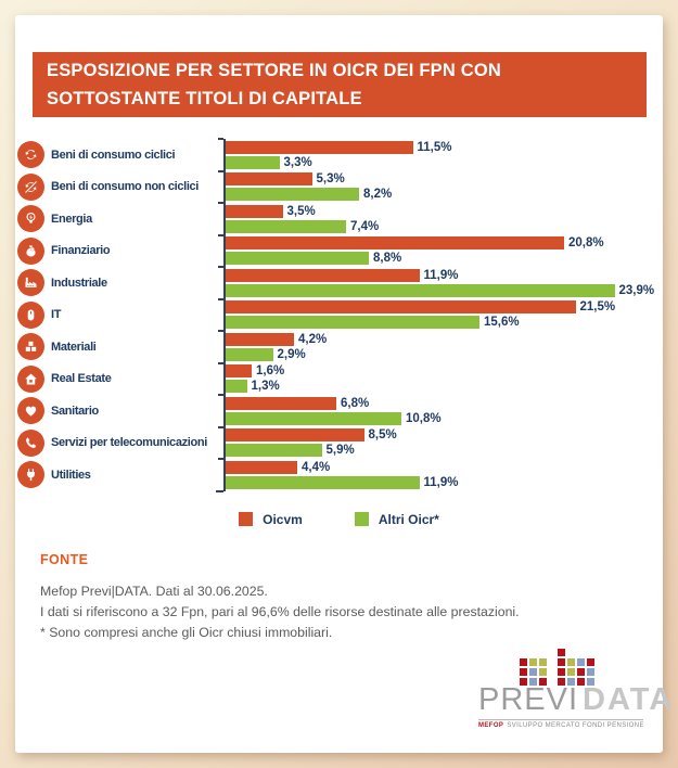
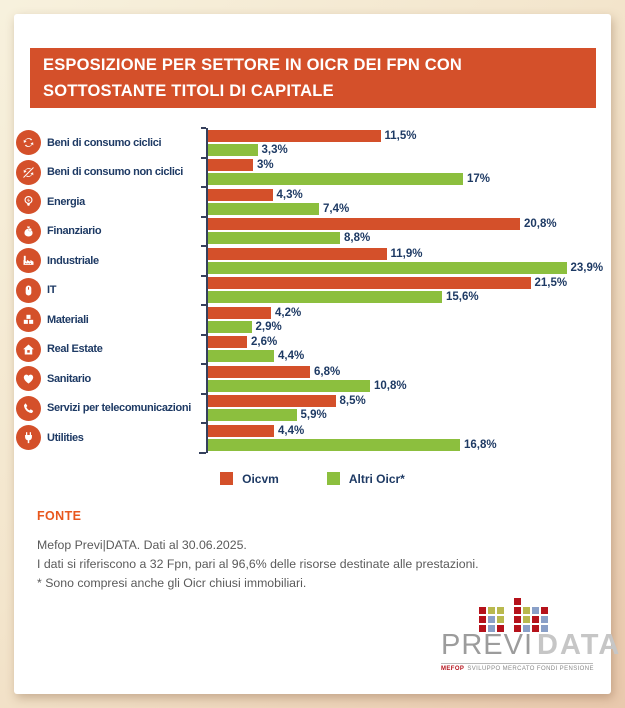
Oicvm/Beni di consumo non ciclici: 5,3% -> 3%
Altri Oicr*/Beni di consumo non ciclici: 8,2% -> 17%
Oicvm/Energia: 3,5% -> 4,3%
Oicvm/Real Estate: 1,6% -> 2,6%
Altri Oicr*/Real Estate: 1,3% -> 4,4%
Altri Oicr*/Utilities: 11,9% -> 16,8%
